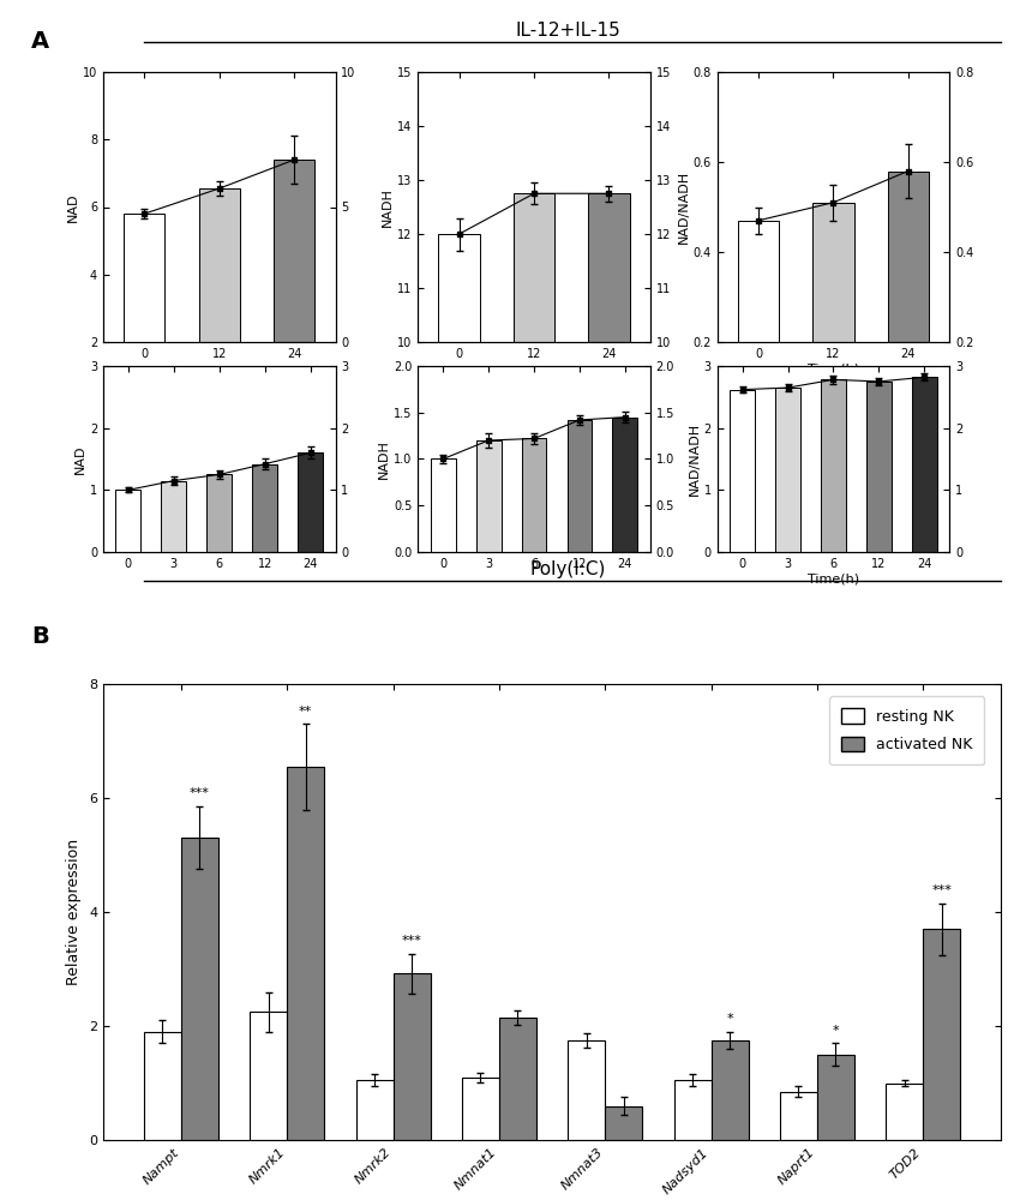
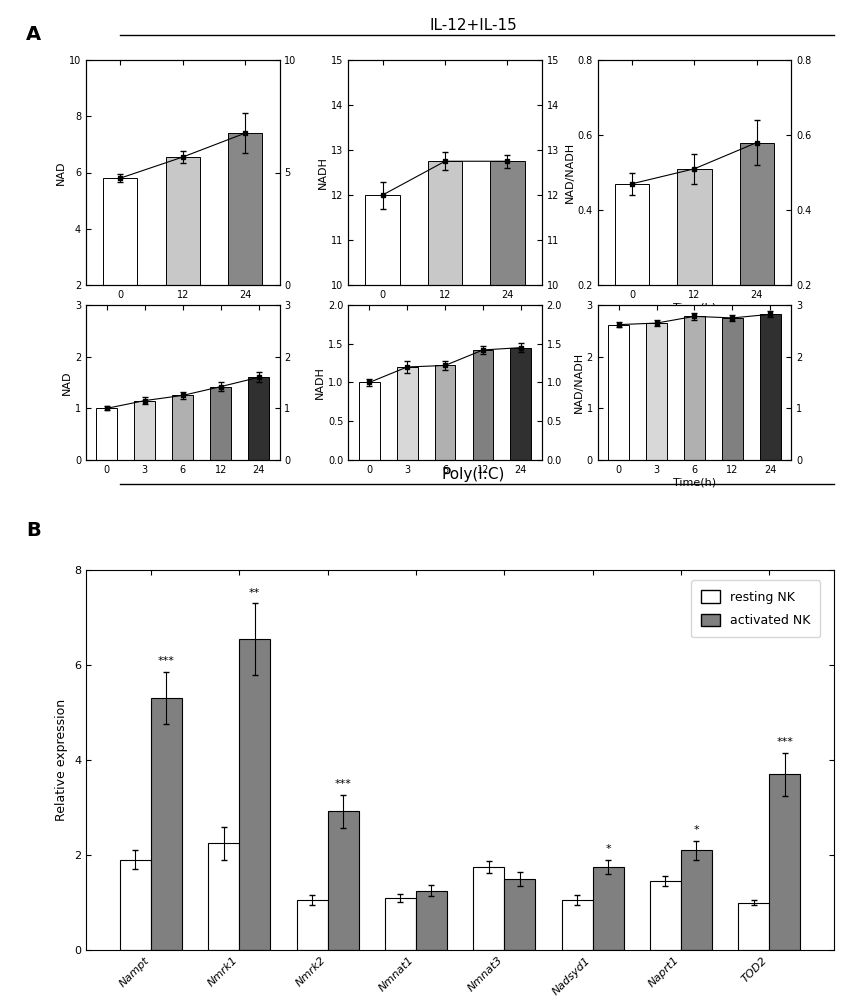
activated NK/Nmnat1: 2.15 -> 1.25
activated NK/Nmnat3: 0.60 -> 1.50
resting NK/Naprt1: 0.85 -> 1.45
activated NK/Naprt1: 1.50 -> 2.10
